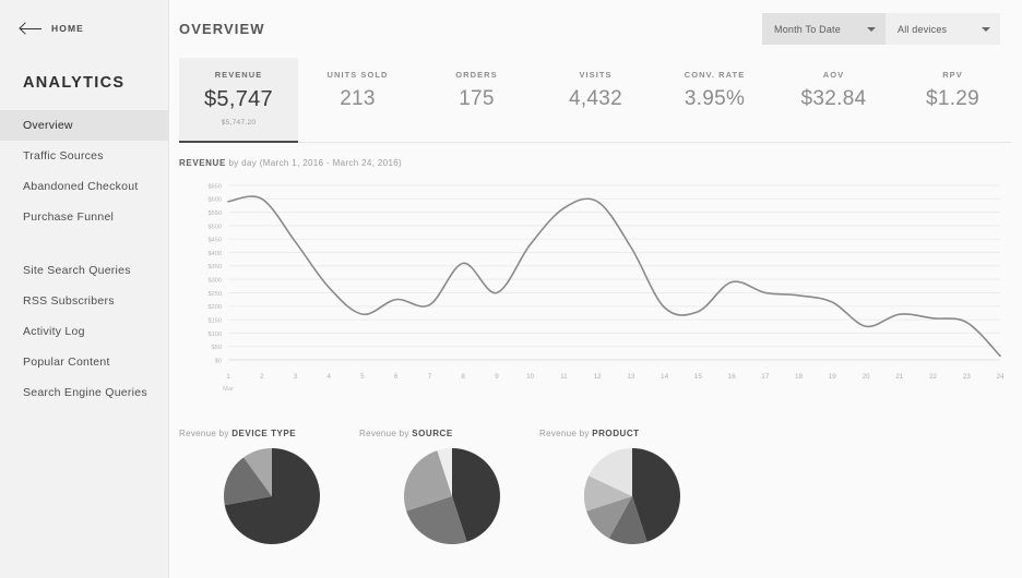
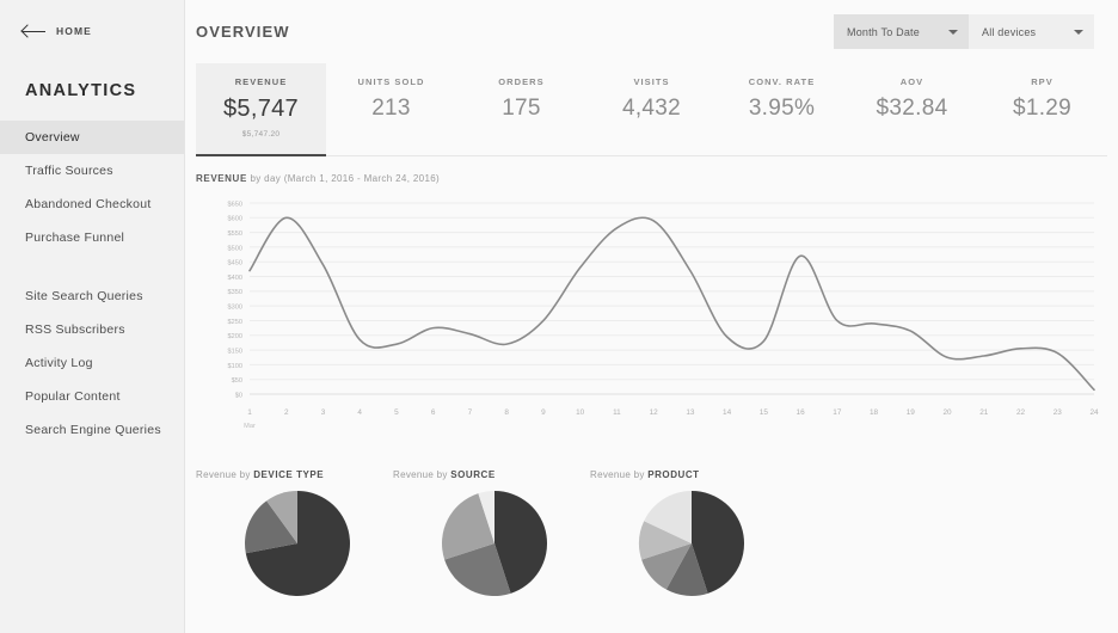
1: $590 -> $420
4: $270 -> $180
8: $360 -> $170
16: $290 -> $470
21: $170 -> $130
